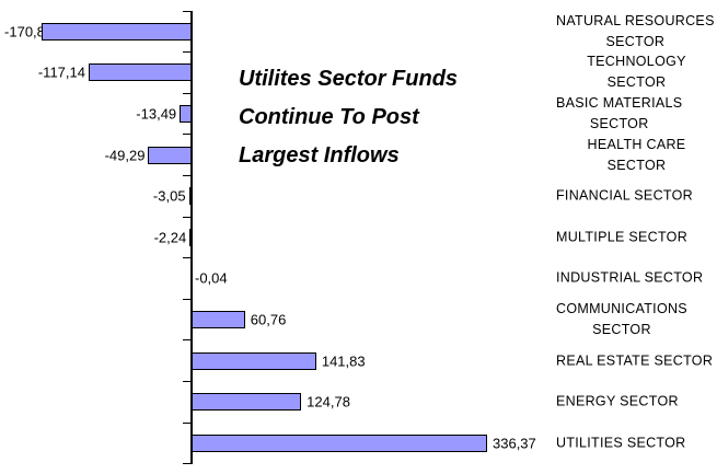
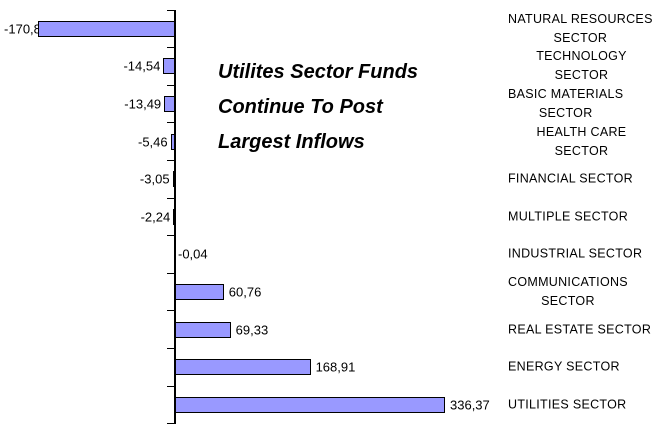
TECHNOLOGY SECTOR: -117,14 -> -14,54
HEALTH CARE SECTOR: -49,29 -> -5,46
REAL ESTATE SECTOR: 141,83 -> 69,33
ENERGY SECTOR: 124,78 -> 168,91
